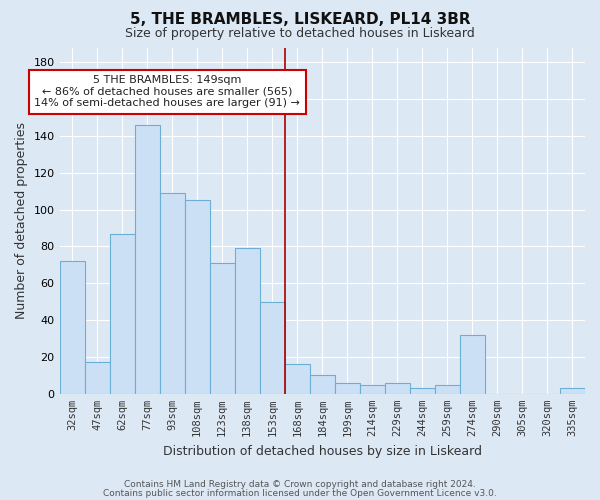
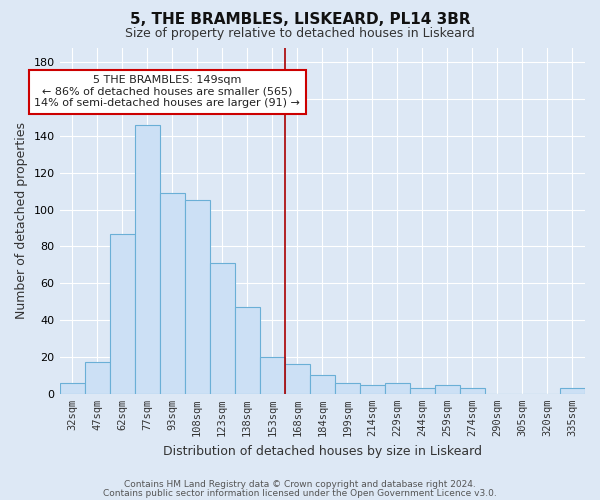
32sqm: 72 -> 6
138sqm: 79 -> 47
153sqm: 50 -> 20
274sqm: 32 -> 3
